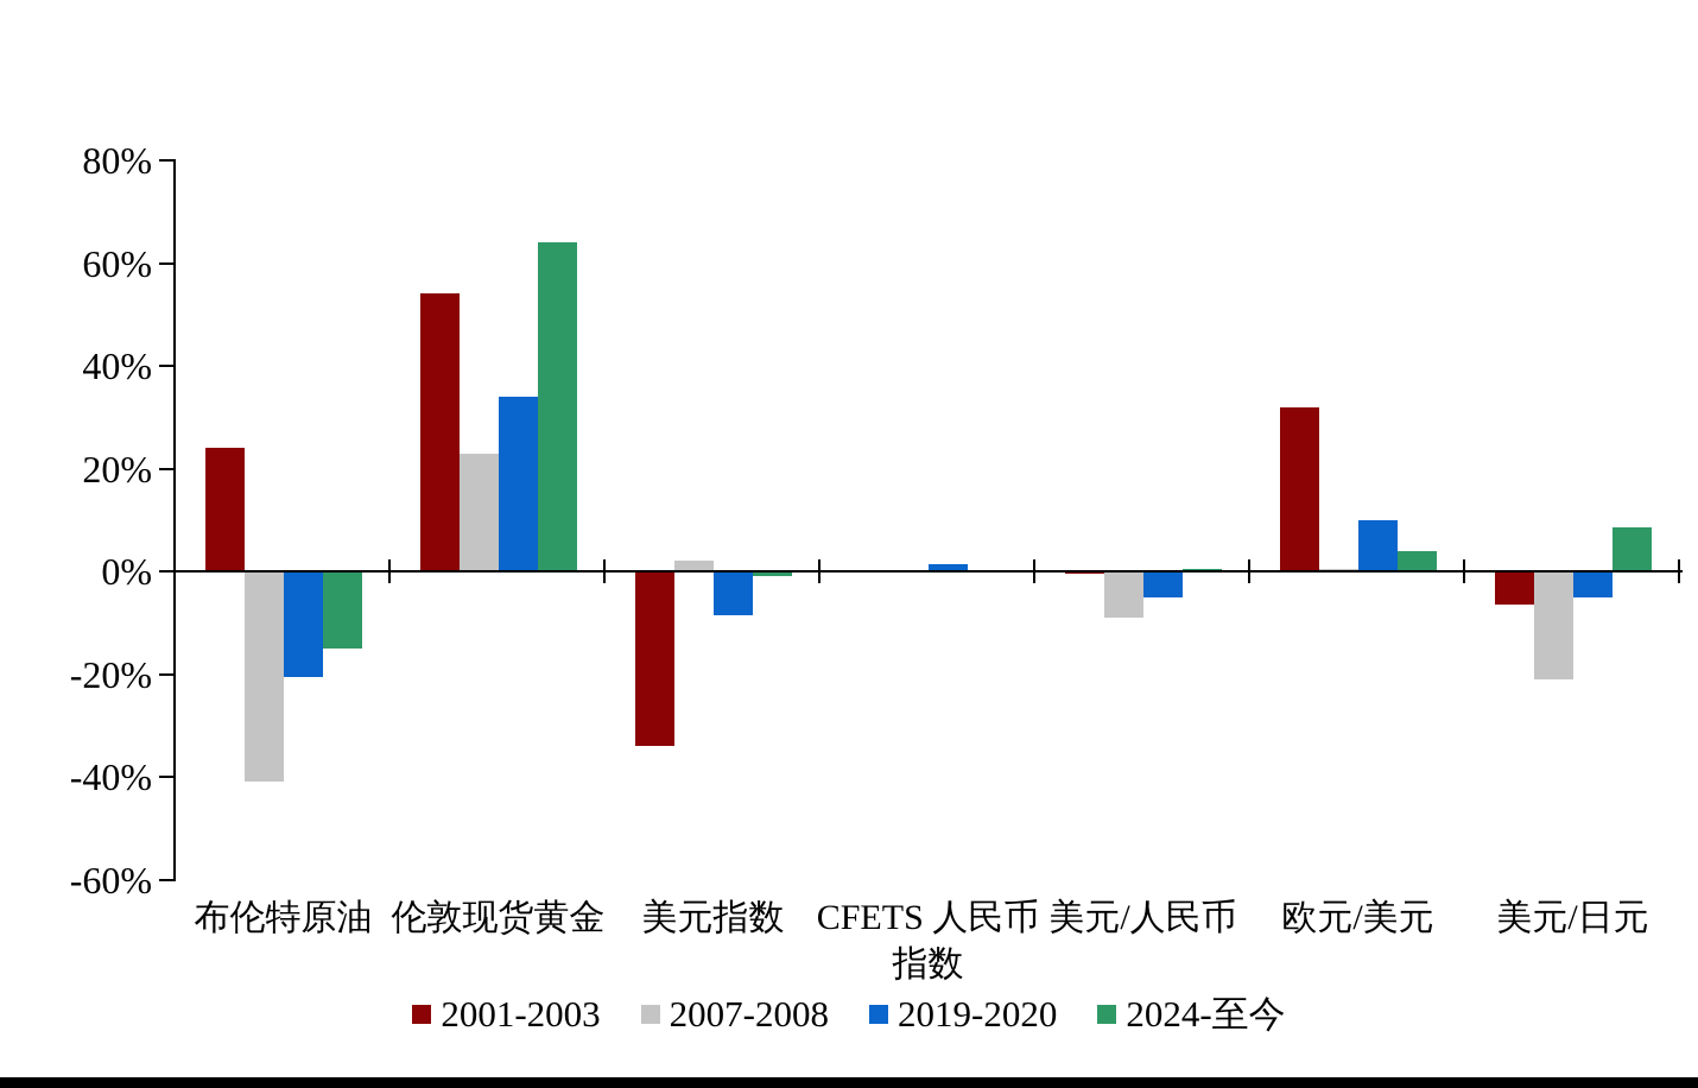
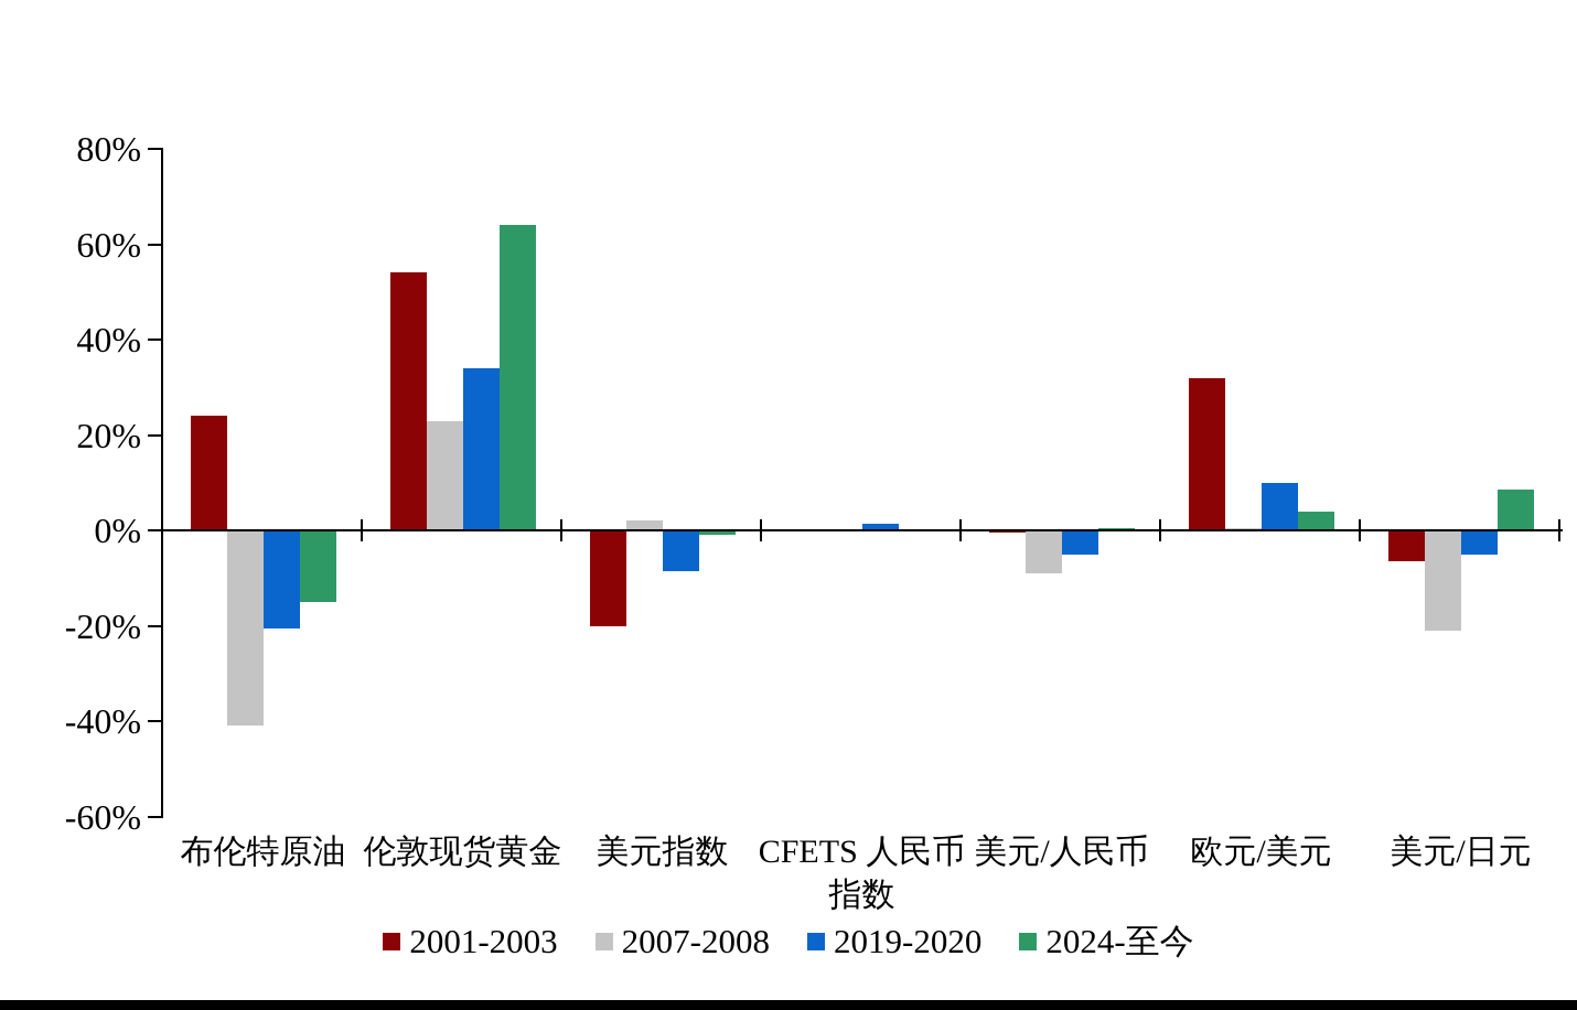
2001-2003/美元指数: -34% -> -20%
